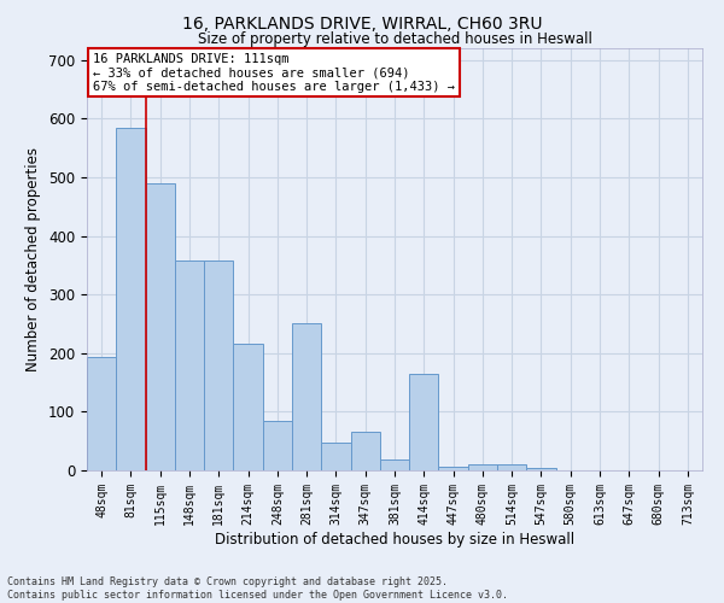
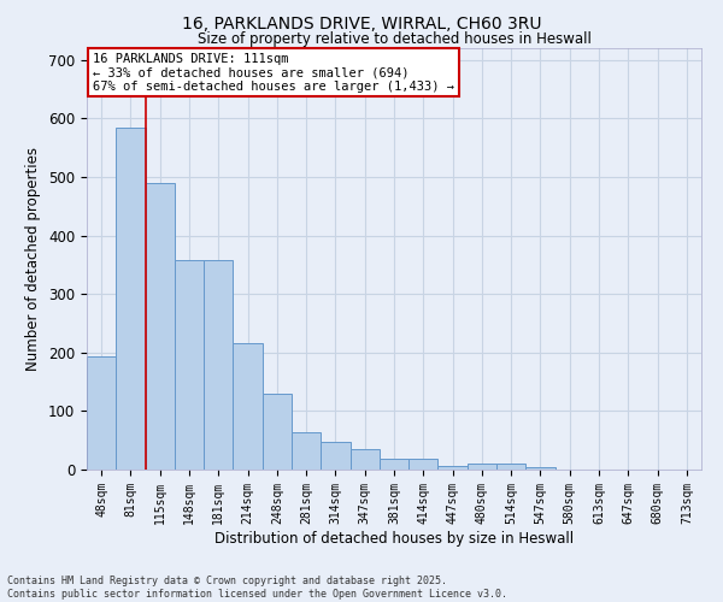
248sqm: 85 -> 130
281sqm: 250 -> 63
347sqm: 65 -> 35
414sqm: 165 -> 18
